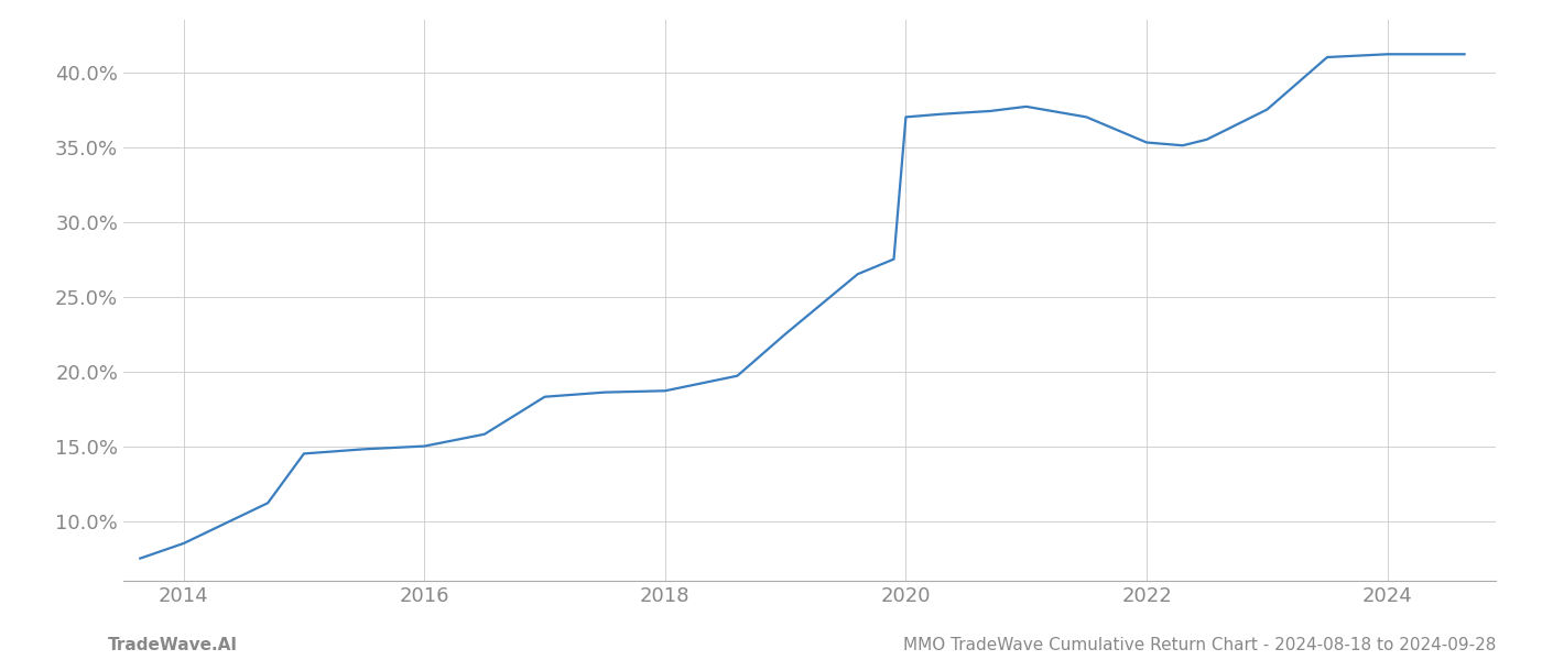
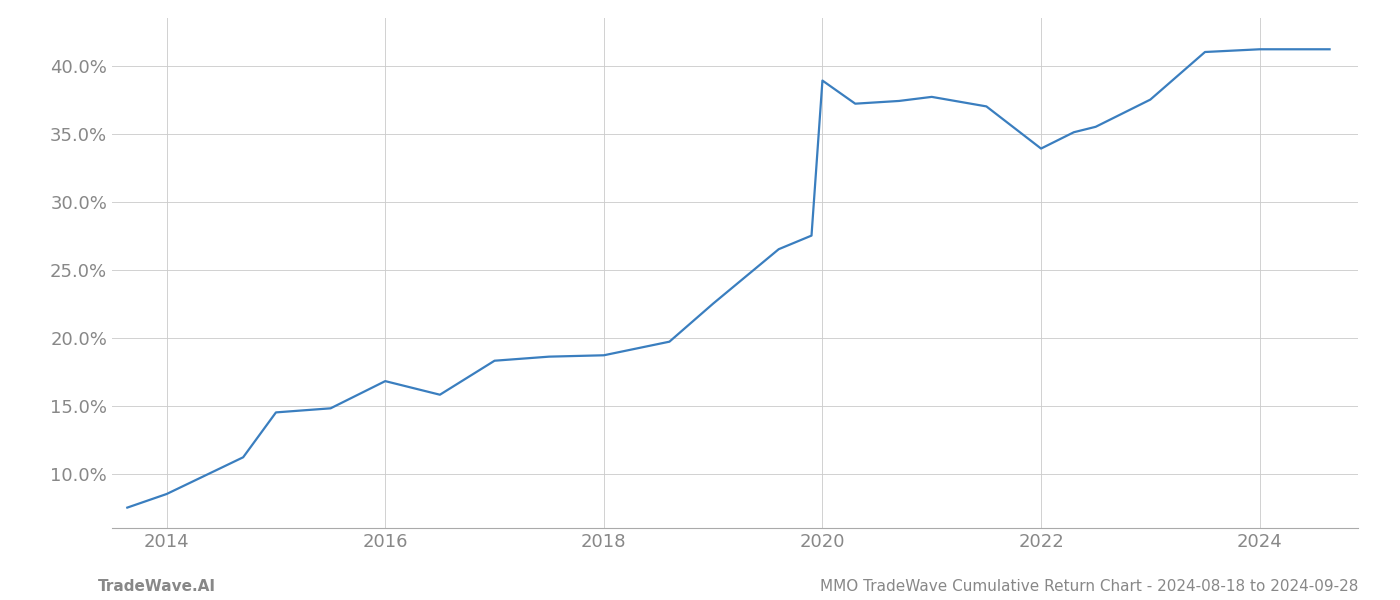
2016: 15.0% -> 16.8%
2020: 37.0% -> 38.9%
2022: 35.3% -> 33.9%
